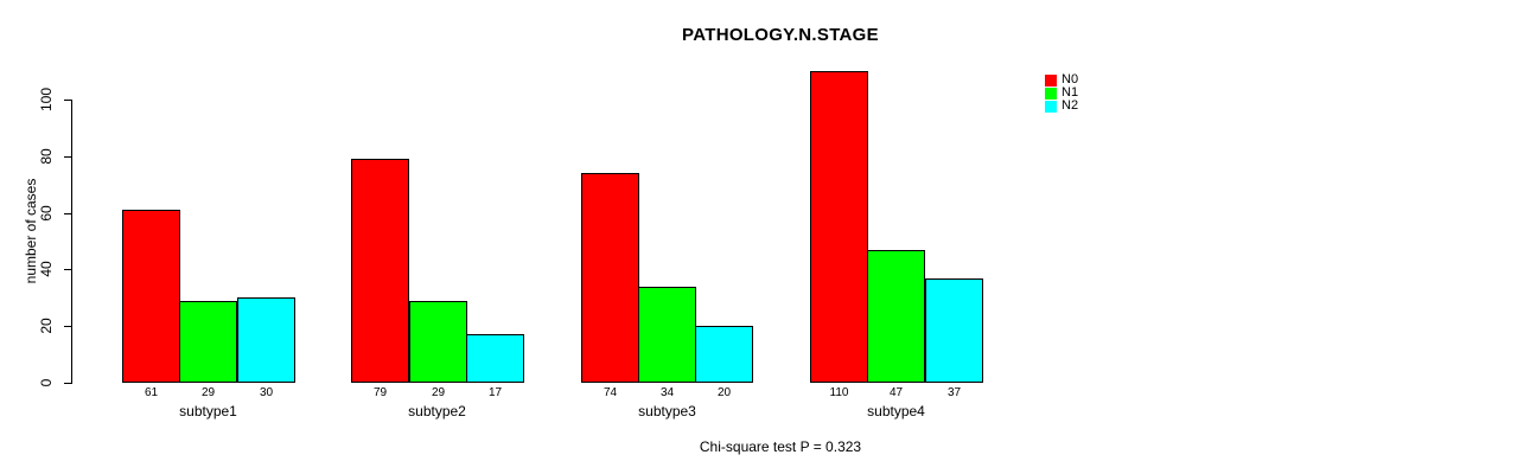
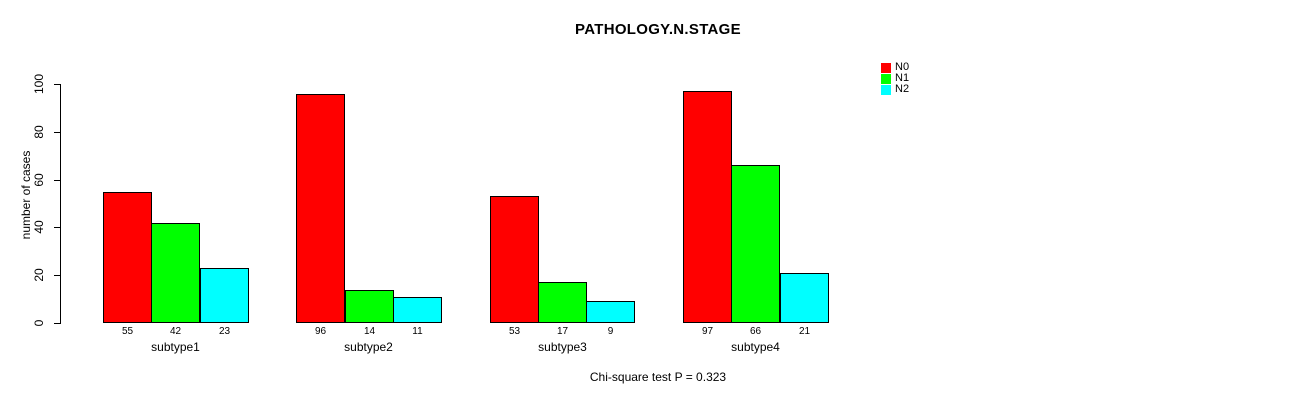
N0/subtype1: 61 -> 55
N1/subtype1: 29 -> 42
N2/subtype1: 30 -> 23
N0/subtype2: 79 -> 96
N1/subtype2: 29 -> 14
N2/subtype2: 17 -> 11
N0/subtype3: 74 -> 53
N1/subtype3: 34 -> 17
N2/subtype3: 20 -> 9
N0/subtype4: 110 -> 97
N1/subtype4: 47 -> 66
N2/subtype4: 37 -> 21
